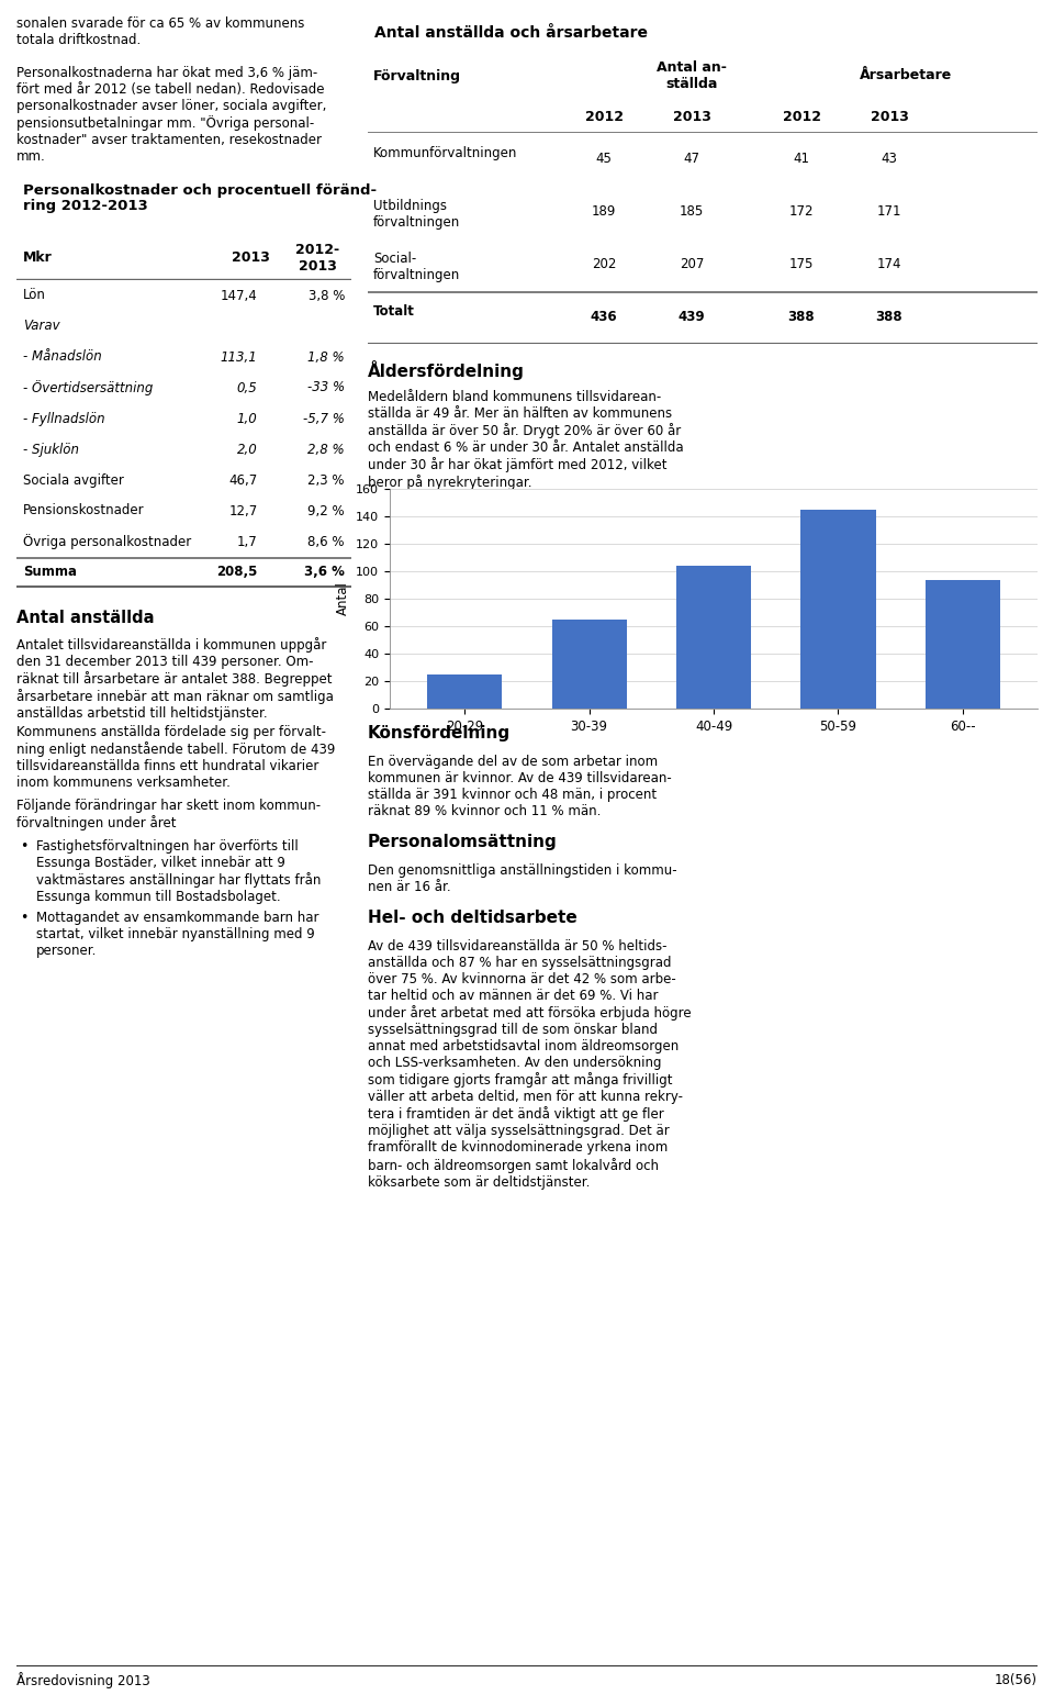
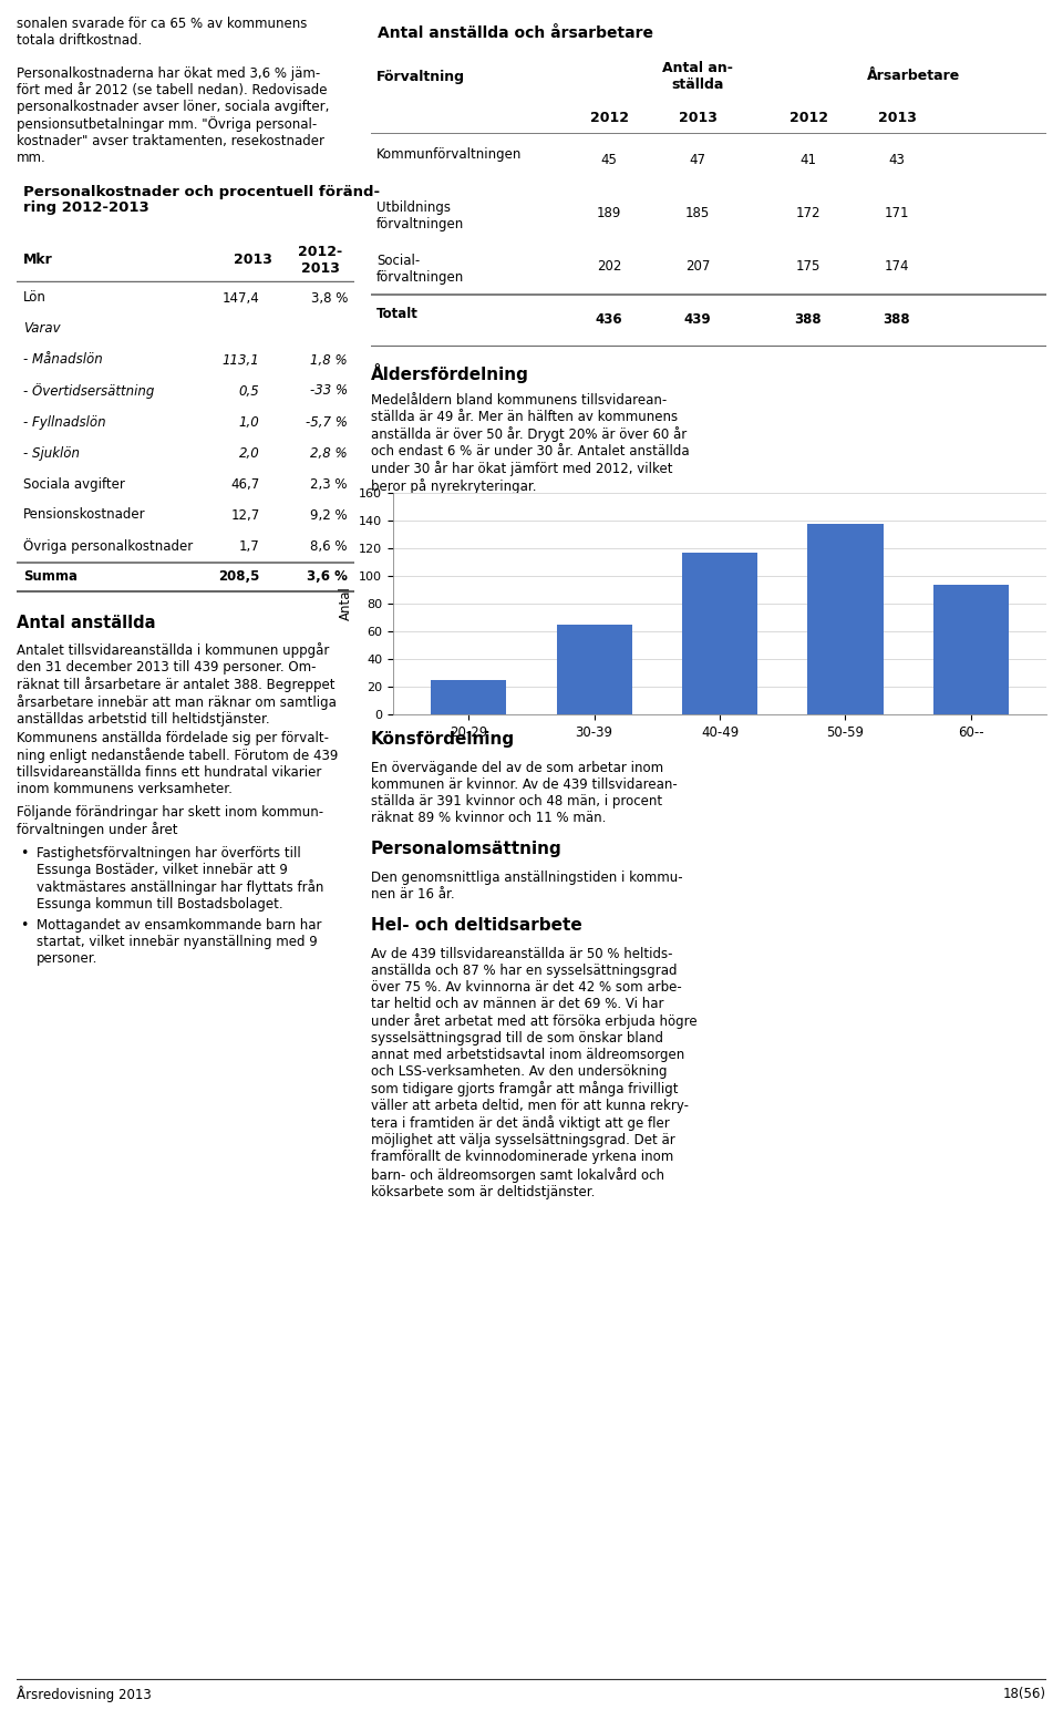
40-49: 104 -> 117
50-59: 145 -> 138
